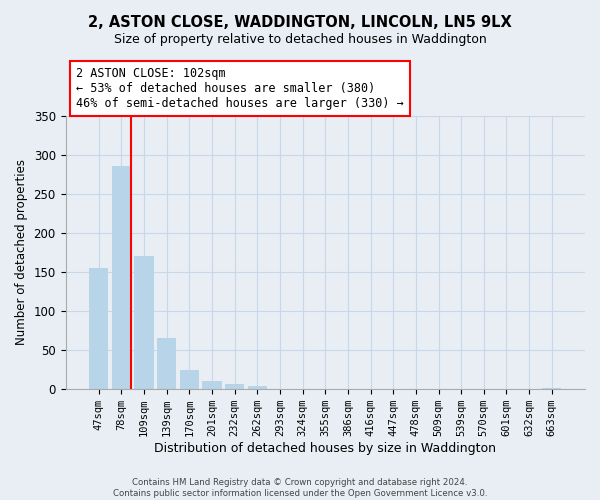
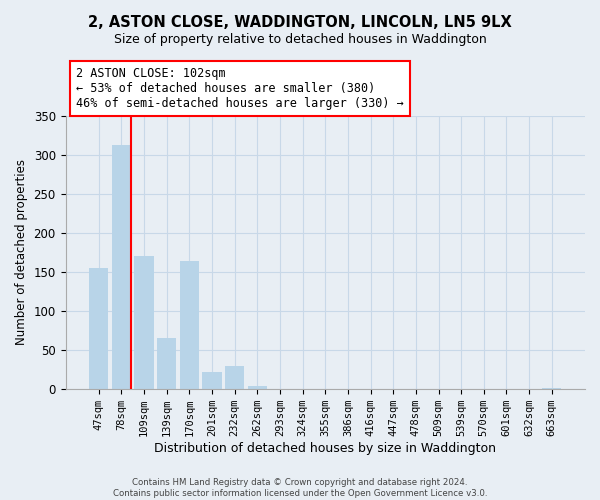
78sqm: 285 -> 312
170sqm: 24 -> 164
201sqm: 10 -> 22
232sqm: 7 -> 30
